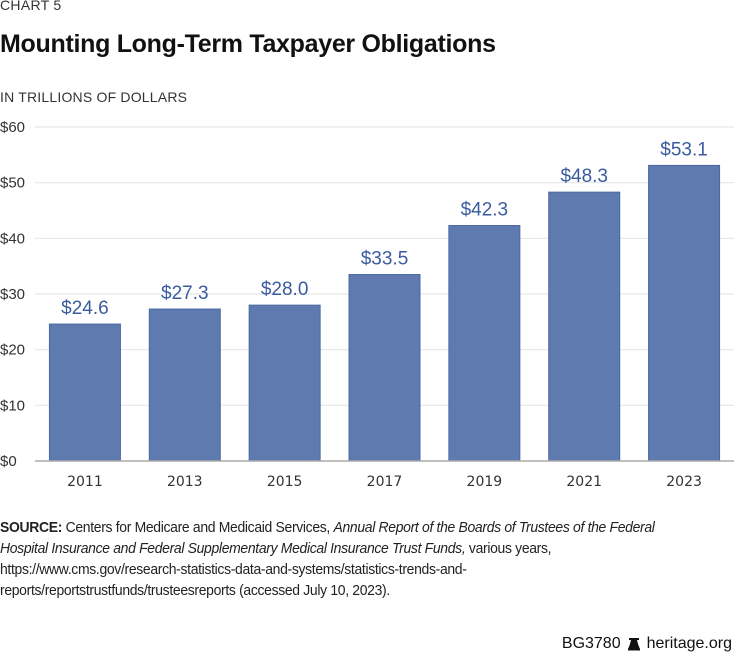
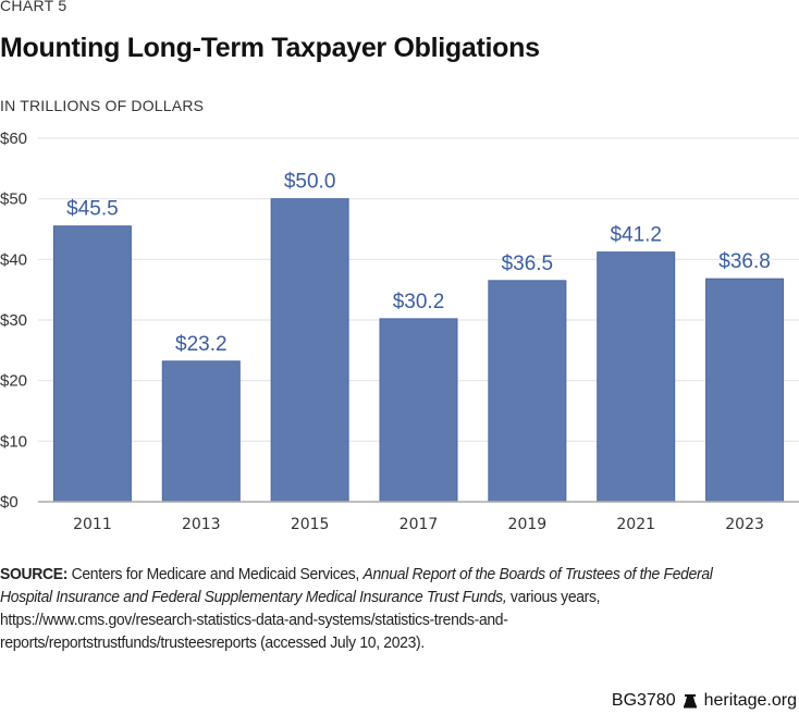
2011: $24.6 -> $45.5
2013: $27.3 -> $23.2
2015: $28.0 -> $50.0
2017: $33.5 -> $30.2
2019: $42.3 -> $36.5
2021: $48.3 -> $41.2
2023: $53.1 -> $36.8
